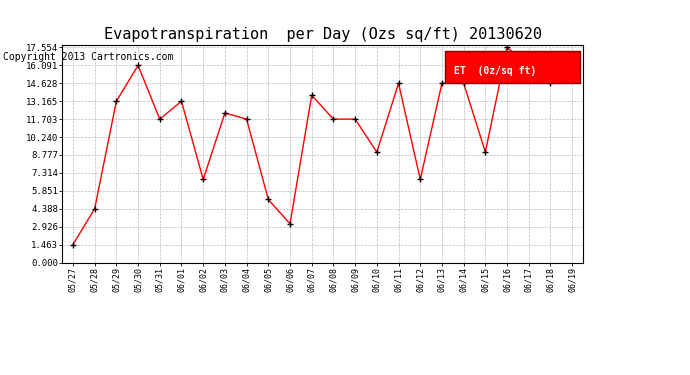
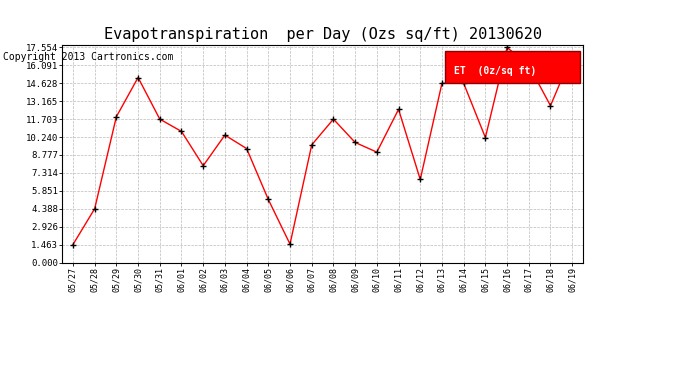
05/29: 13.2 -> 11.9
05/30: 16.1 -> 15.1
06/01: 13.2 -> 10.7
06/02: 6.8 -> 7.9
06/03: 12.2 -> 10.4
06/04: 11.7 -> 9.3
06/06: 3.2 -> 1.5
06/07: 13.7 -> 9.6
06/09: 11.7 -> 9.8
06/11: 14.6 -> 12.5
06/15: 9.0 -> 10.2
06/18: 14.6 -> 12.8
